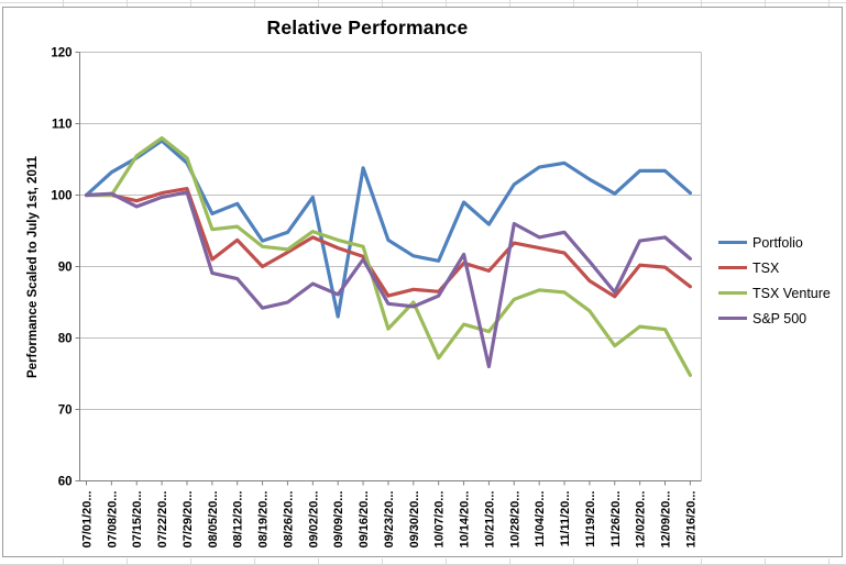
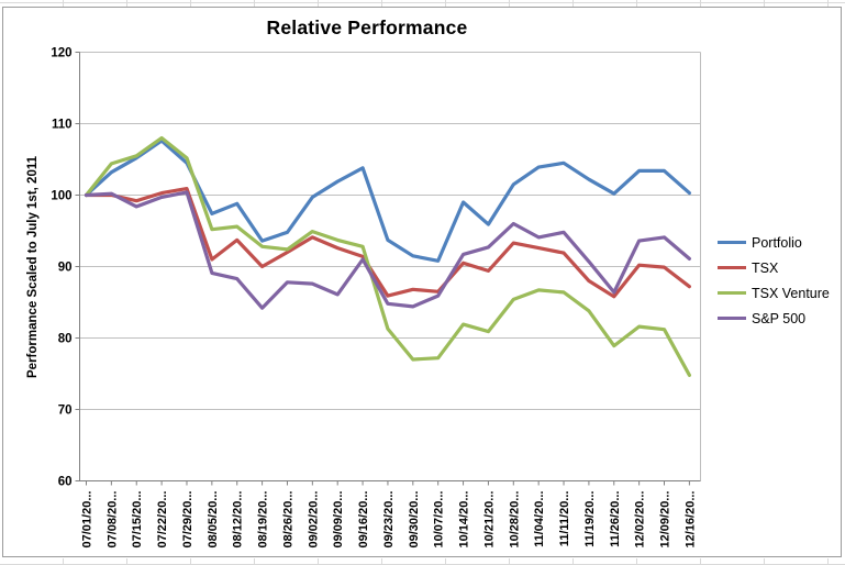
TSX Venture/07/08/20...: 100 -> 104
S&P 500/08/26/20...: 85 -> 88
Portfolio/09/09/20...: 83 -> 102
TSX Venture/09/30/20...: 85 -> 77
S&P 500/10/21/20...: 76 -> 93
